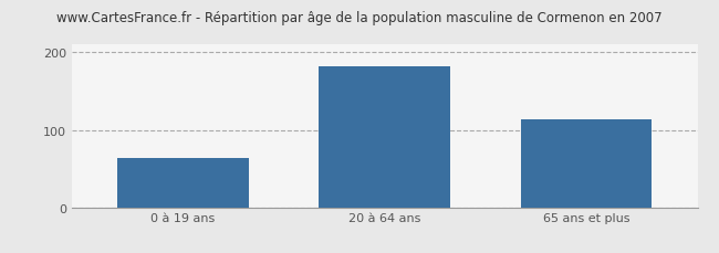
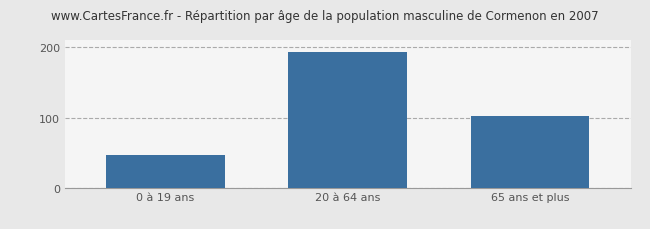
0 à 19 ans: 64 -> 46
20 à 64 ans: 182 -> 194
65 ans et plus: 114 -> 102
